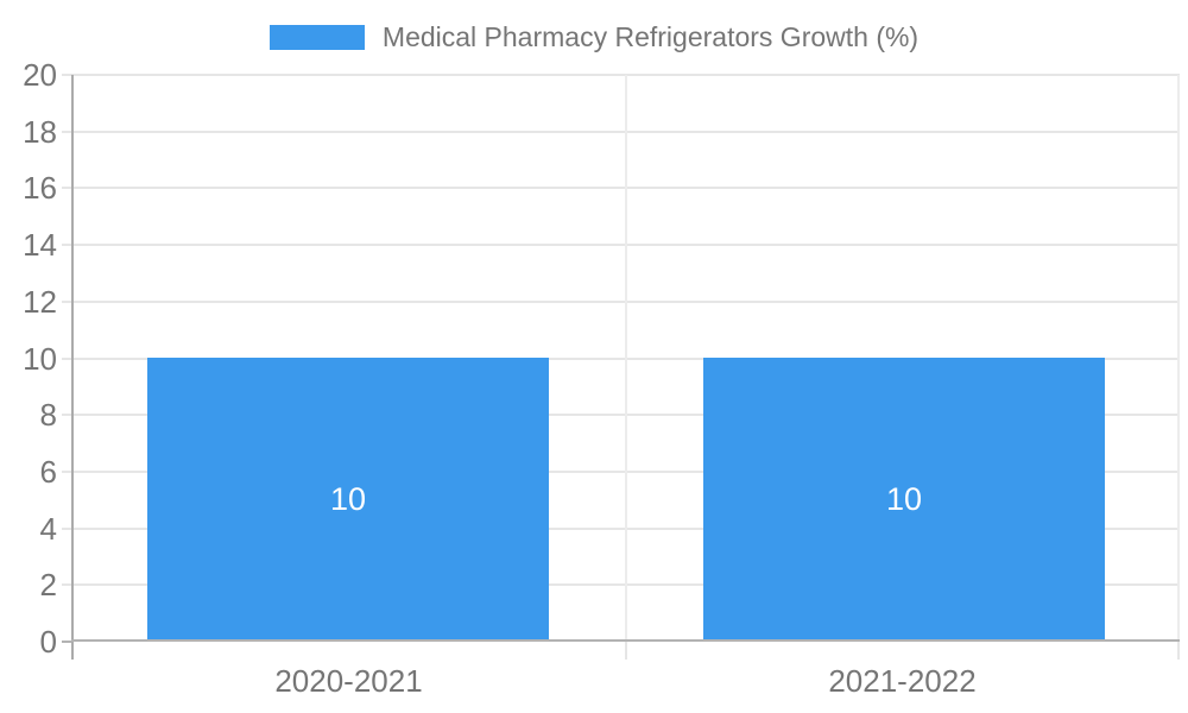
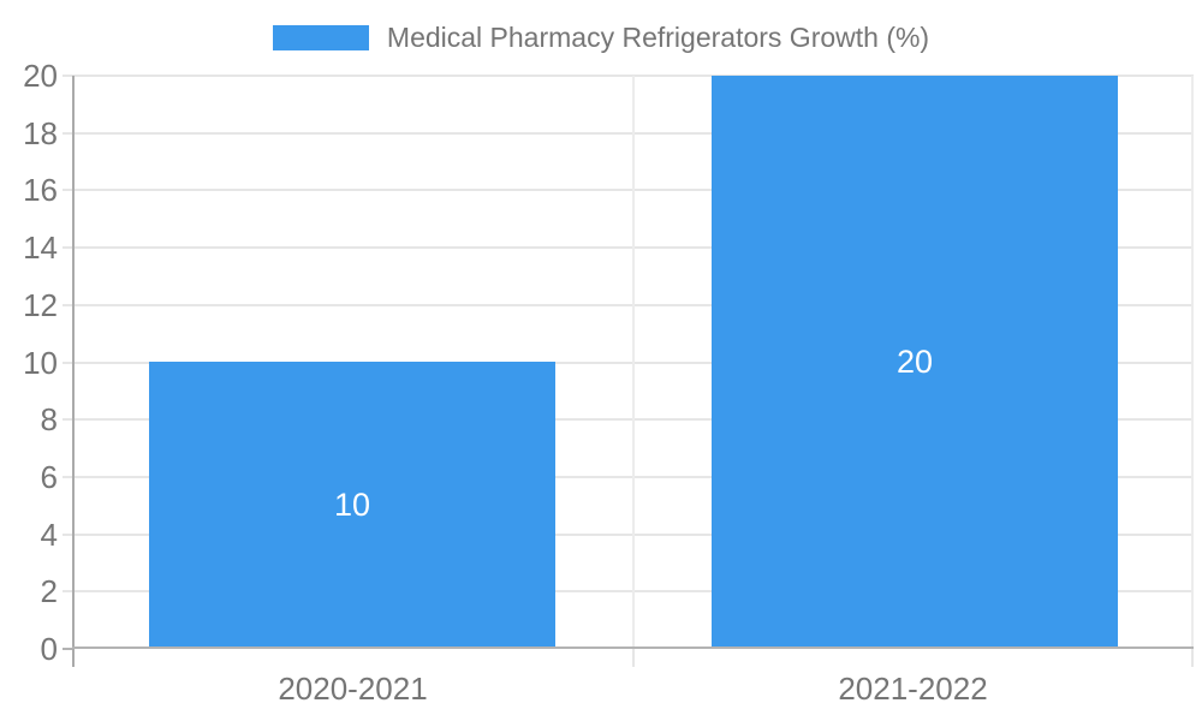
2021-2022: 10 -> 20
